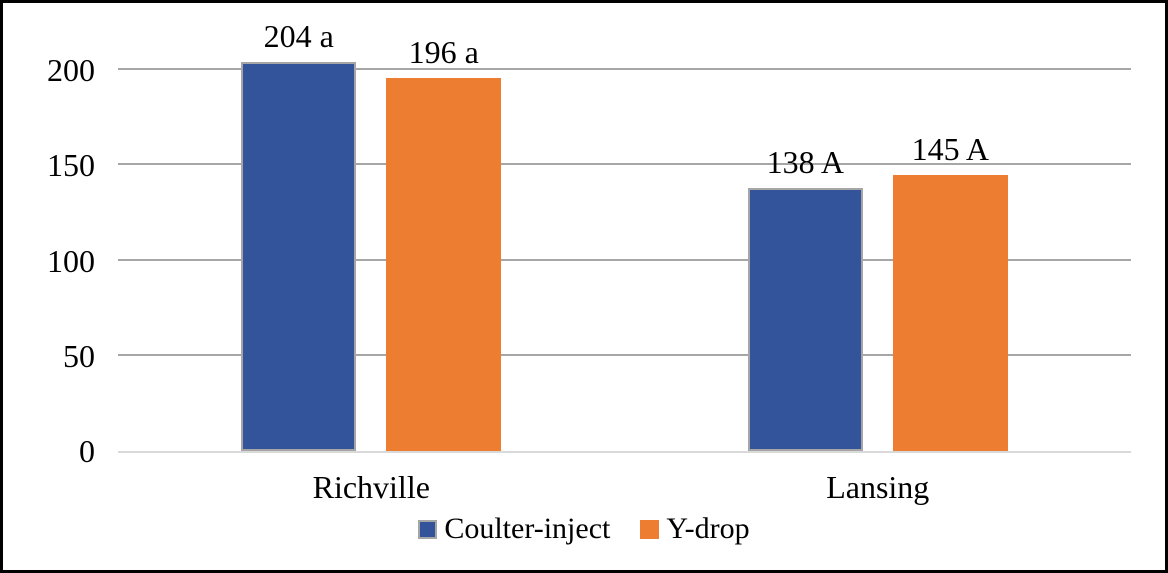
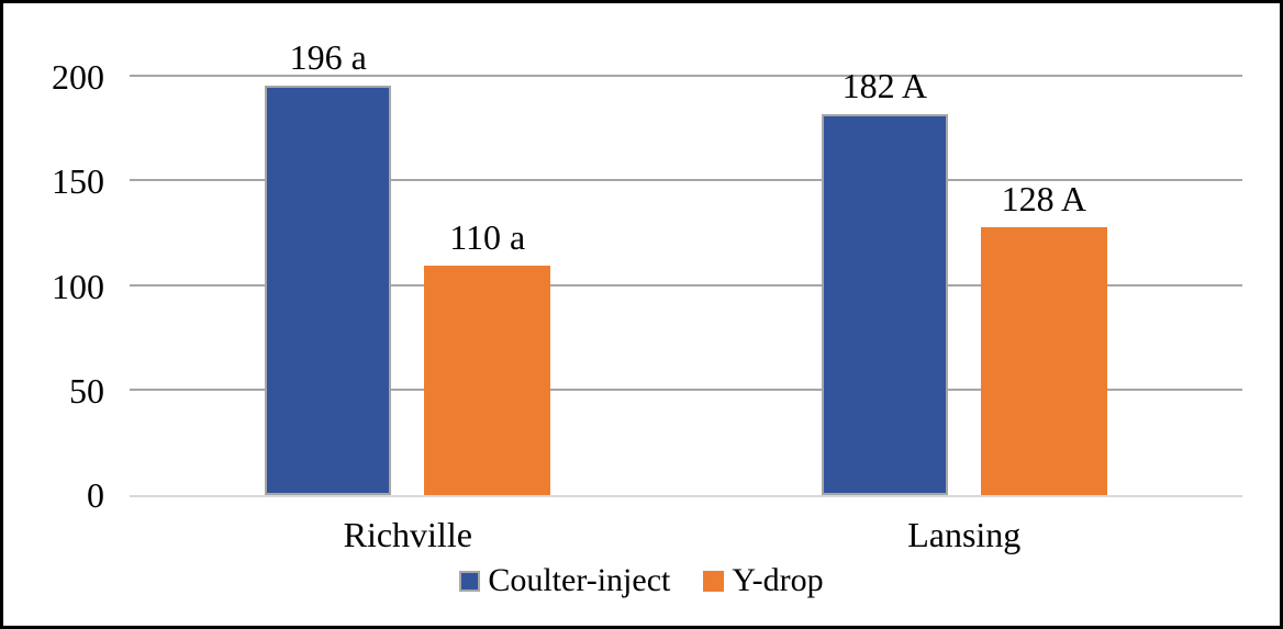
Coulter-inject/Richville: 204 -> 196
Y-drop/Richville: 196 -> 110
Coulter-inject/Lansing: 138 -> 182
Y-drop/Lansing: 145 -> 128
